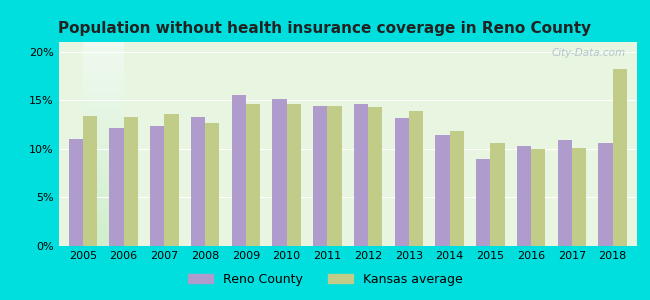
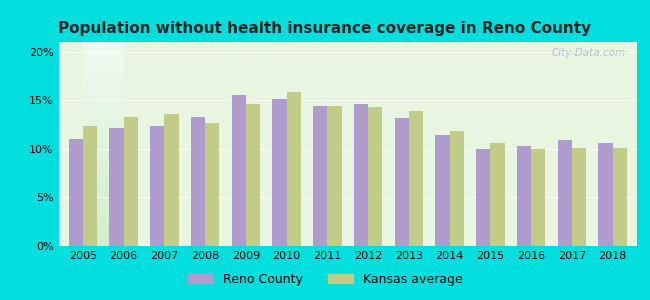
Kansas average/2005: 13.4% -> 12.4%
Kansas average/2010: 14.6% -> 15.9%
Reno County/2015: 9.0% -> 10.0%
Kansas average/2018: 18.2% -> 10.1%
